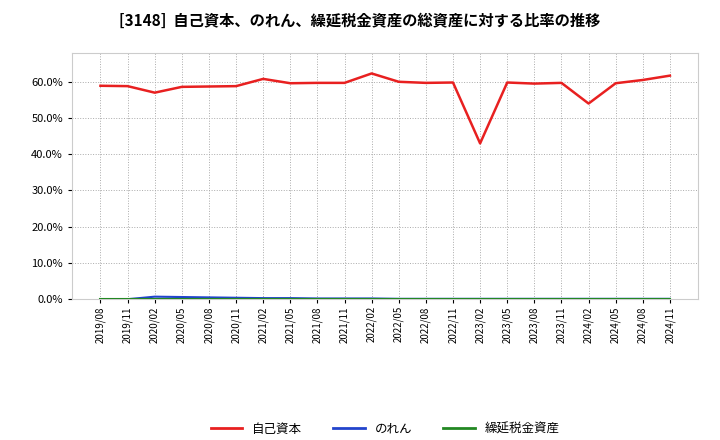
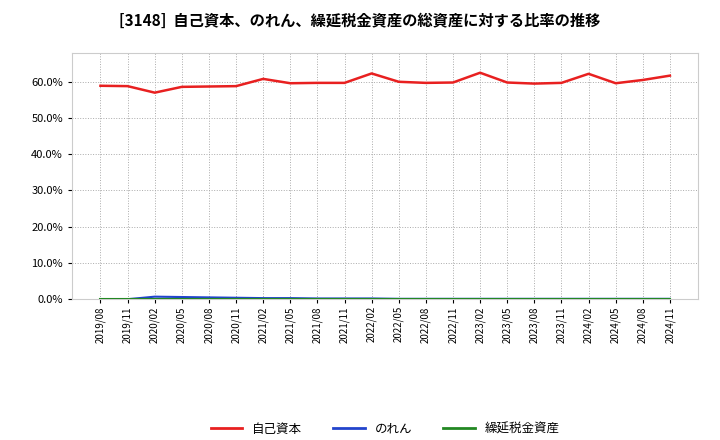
自己資本/2023/02: 43.0% -> 62.5%
自己資本/2024/02: 54.0% -> 62.2%
